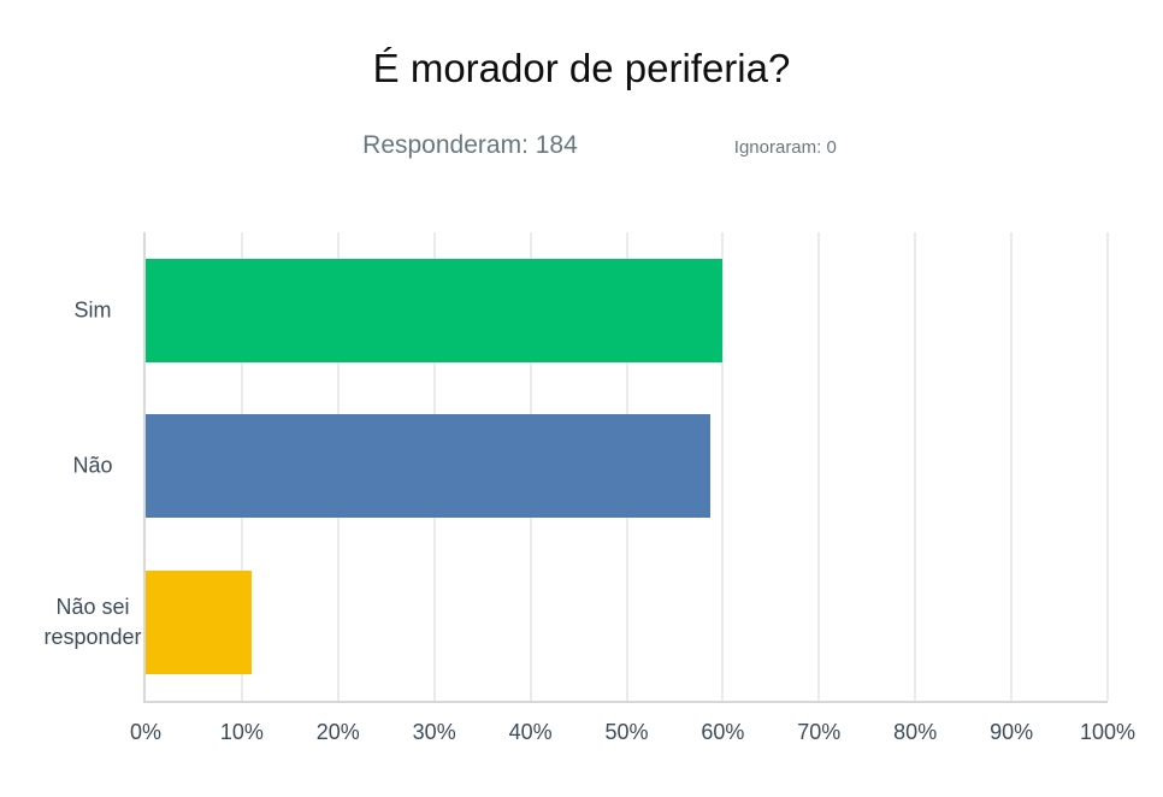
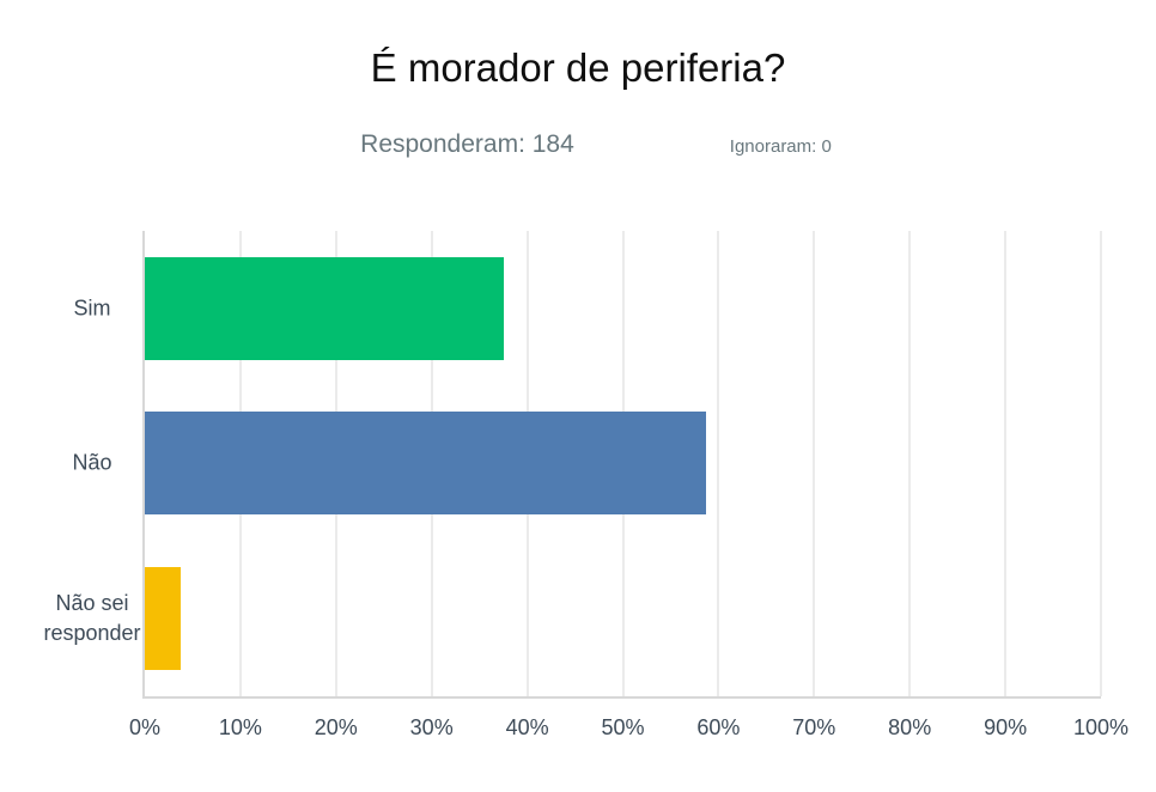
Sim: 60% -> 38%
Não sei responder: 11% -> 4%
